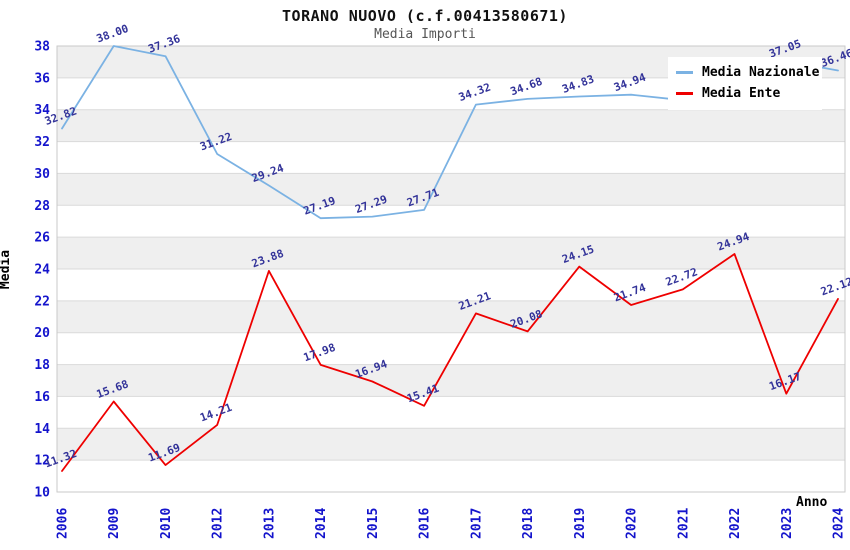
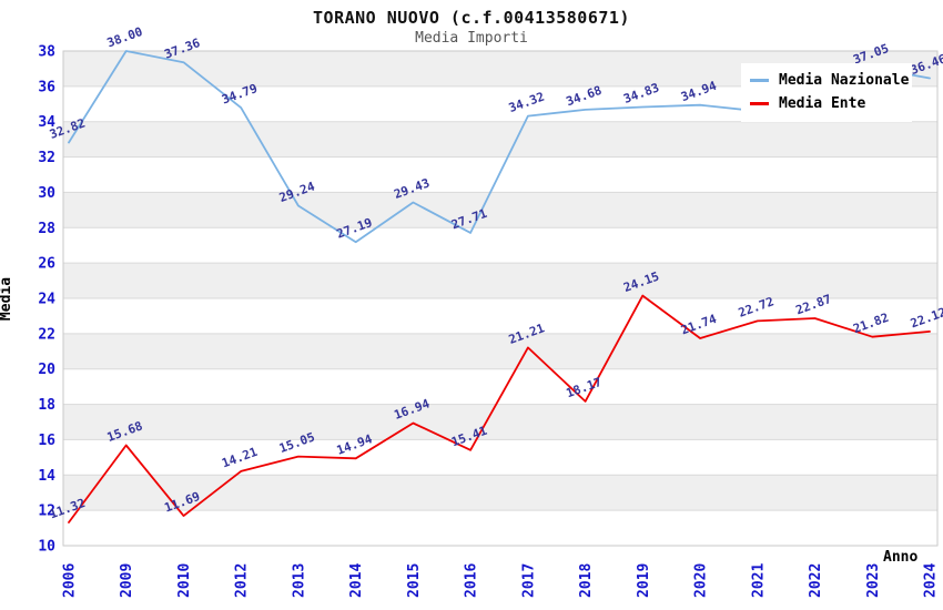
Media Nazionale/2012: 31.22 -> 34.79
Media Ente/2013: 23.88 -> 15.05
Media Ente/2014: 17.98 -> 14.94
Media Nazionale/2015: 27.29 -> 29.43
Media Ente/2018: 20.08 -> 18.17
Media Ente/2022: 24.94 -> 22.87
Media Ente/2023: 16.17 -> 21.82
